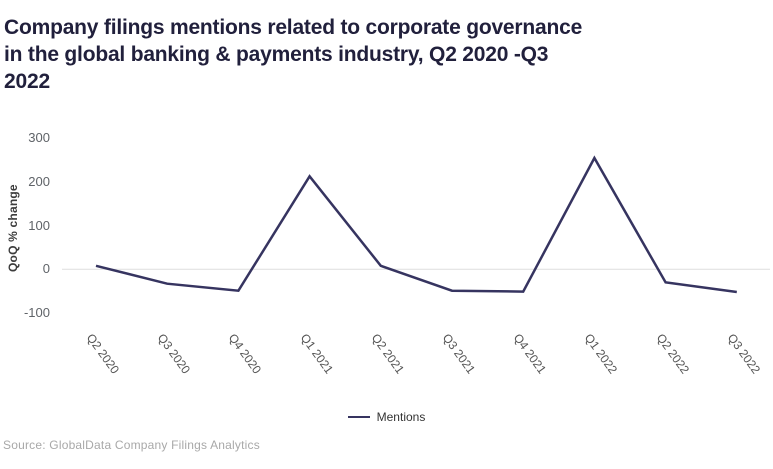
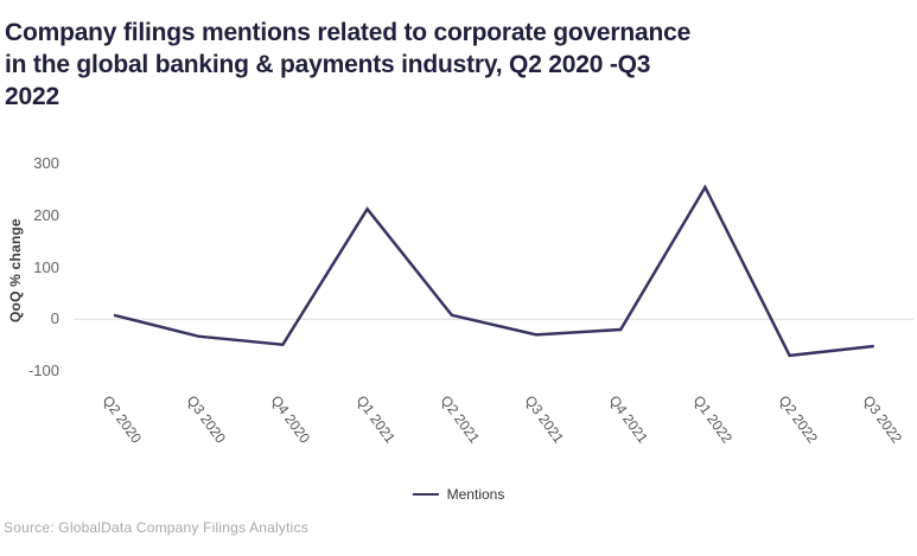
Q3 2021: -50 -> -30
Q4 2021: -50 -> -20
Q2 2022: -30 -> -70
